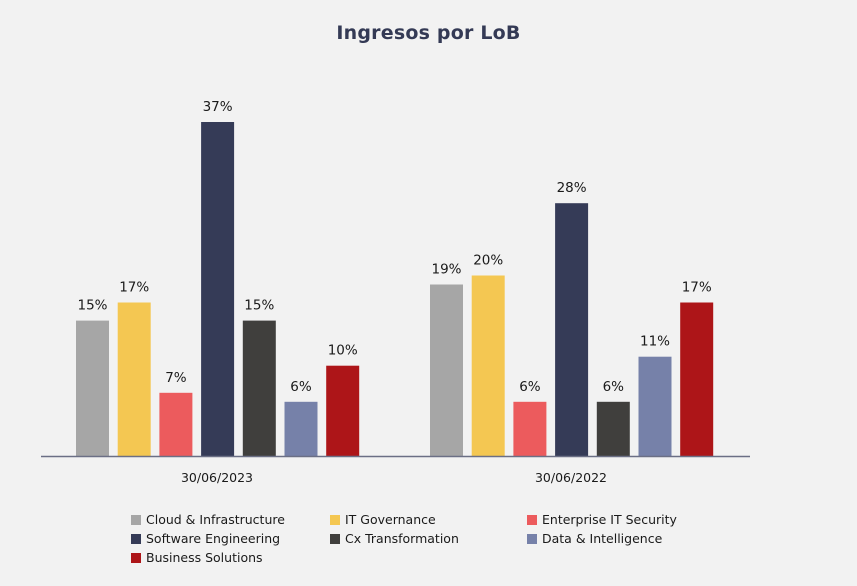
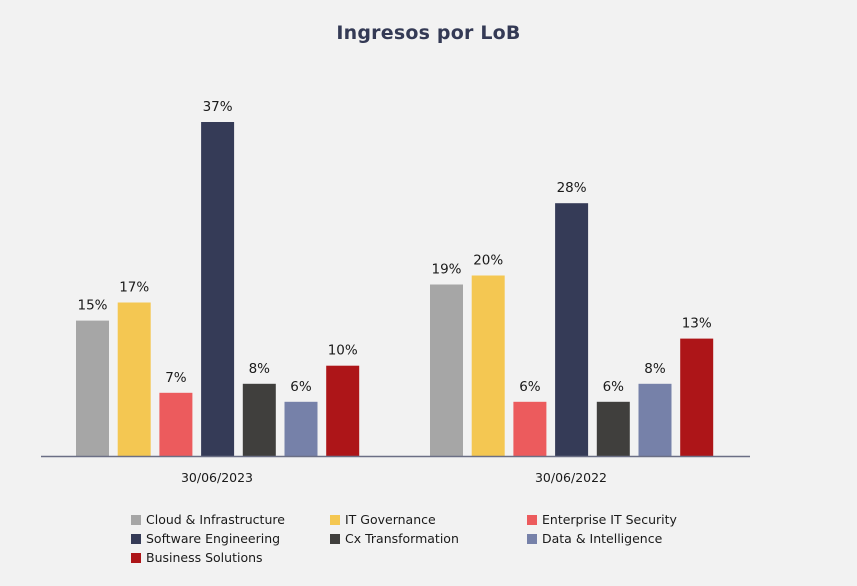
Cx Transformation/30/06/2023: 15% -> 8%
Data & Intelligence/30/06/2022: 11% -> 8%
Business Solutions/30/06/2022: 17% -> 13%
